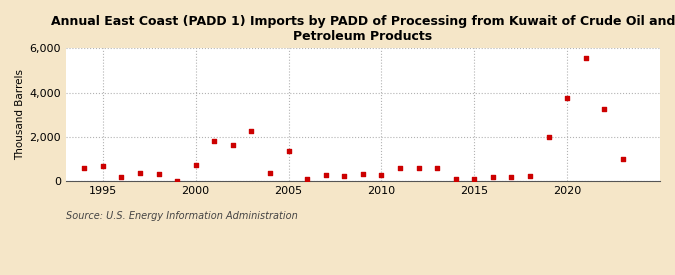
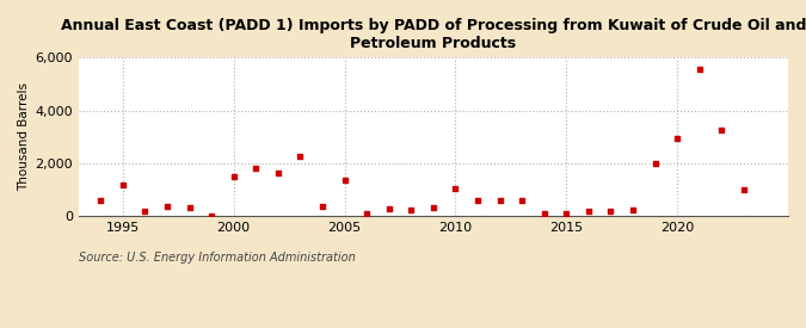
1995: 680 -> 1,200
2000: 730 -> 1,500
2010: 300 -> 1,050
2020: 3,750 -> 2,950
